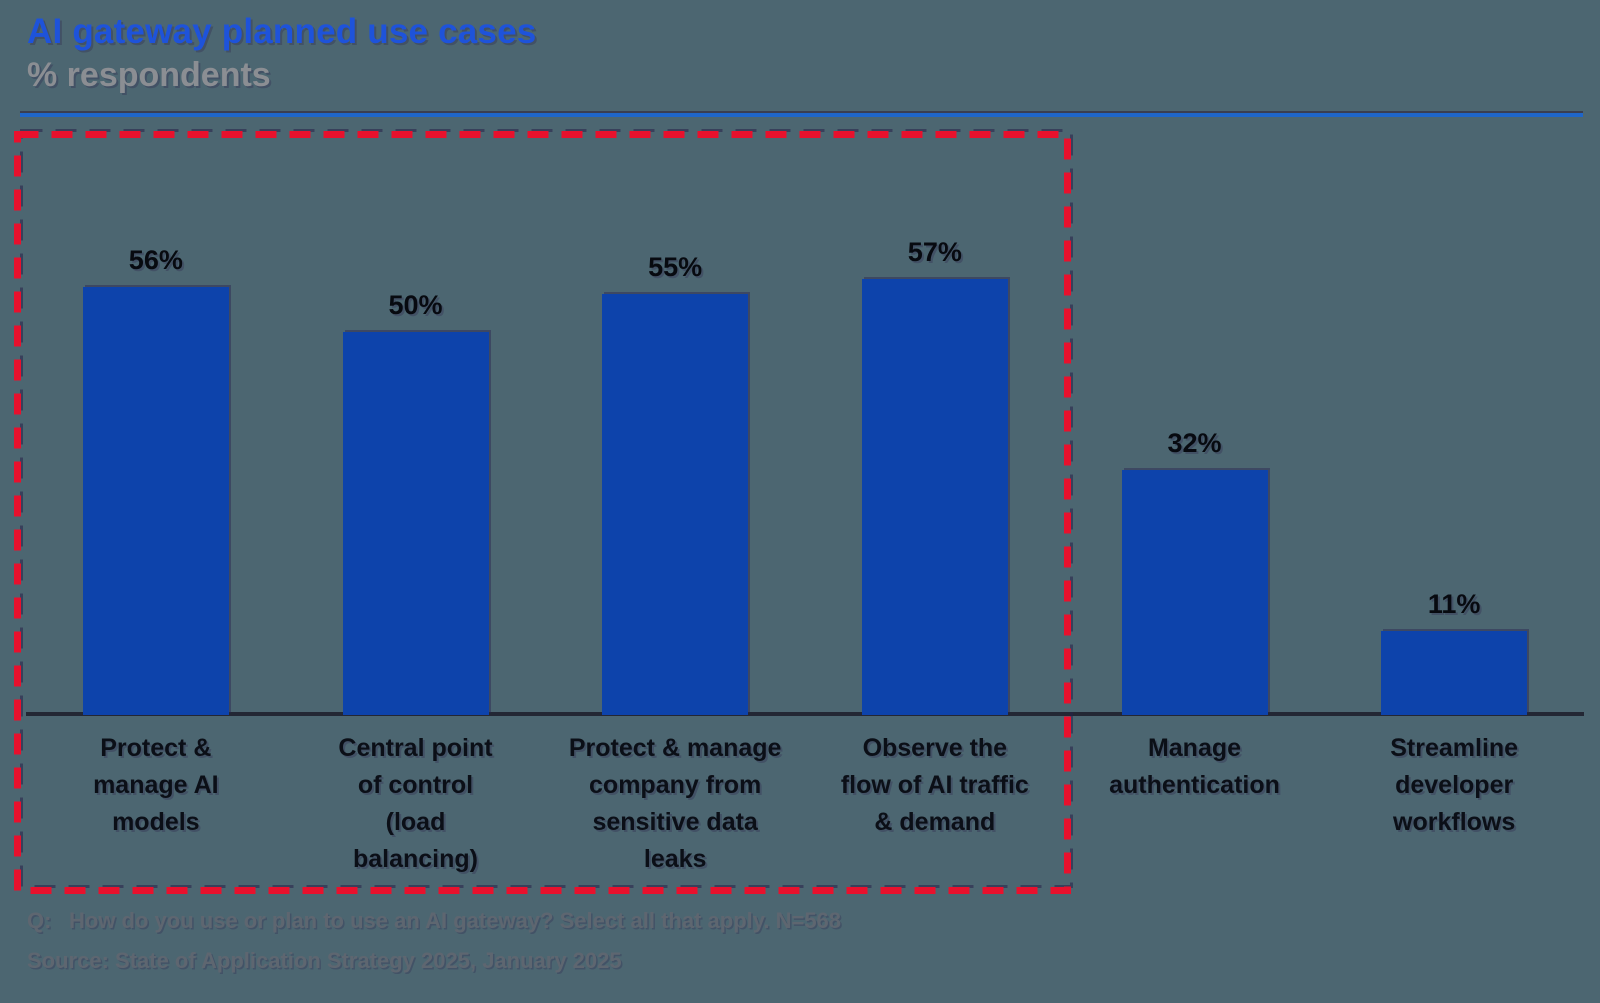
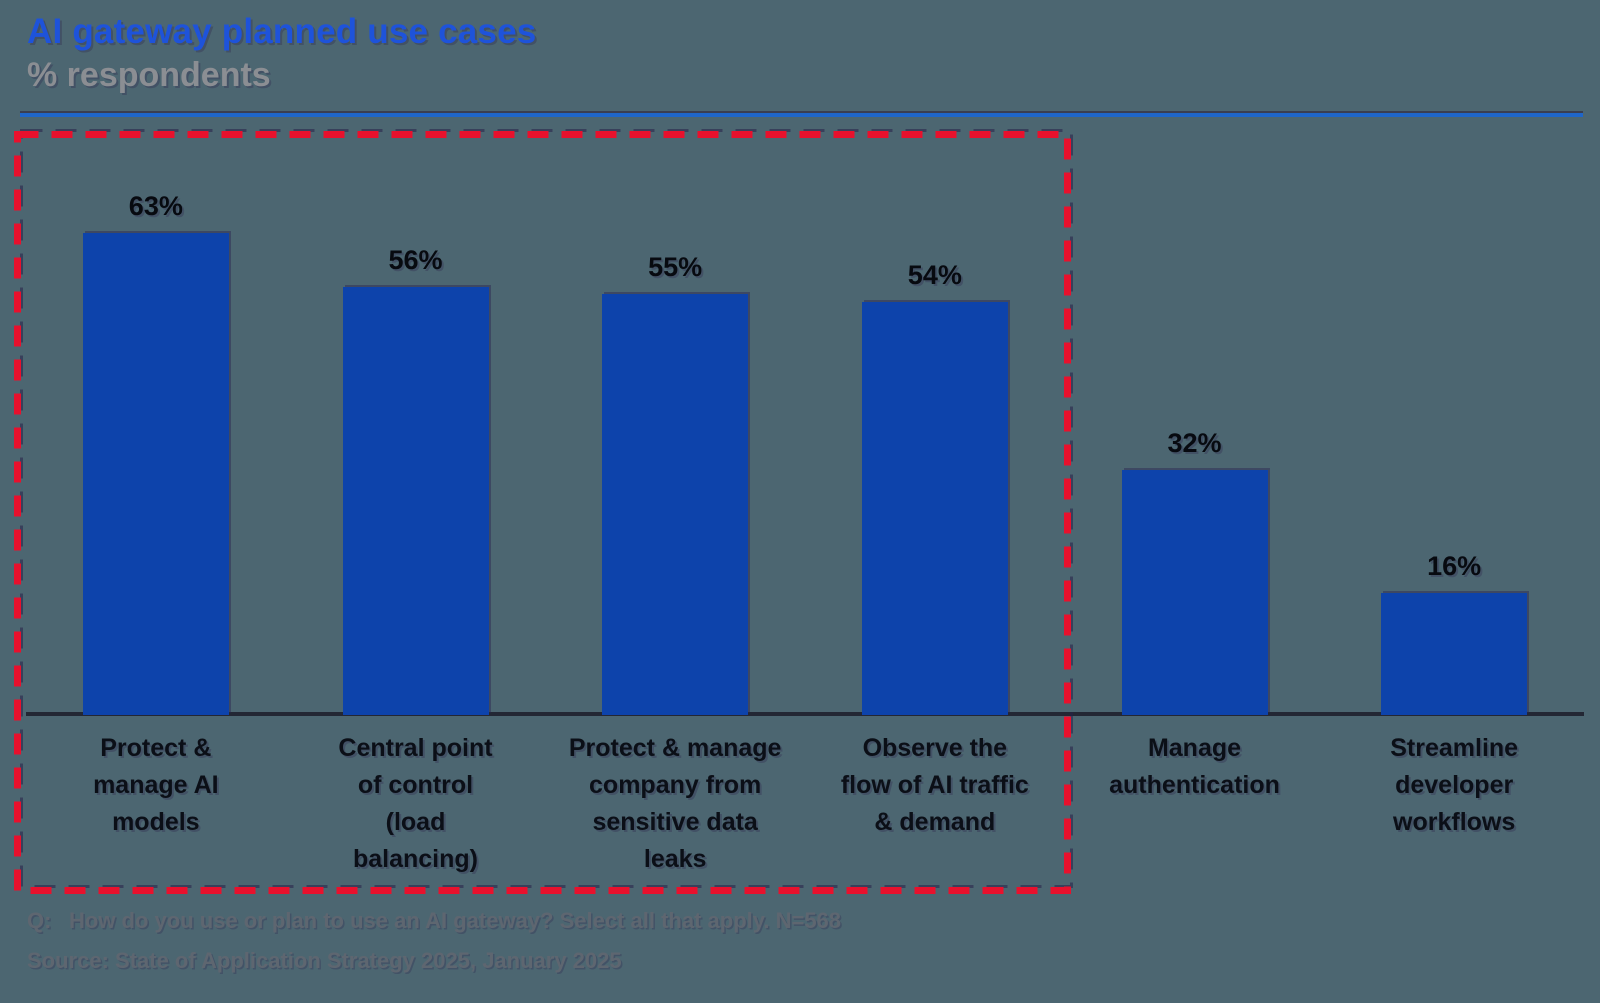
Protect & manage AI models: 56% -> 63%
Central point of control (load balancing): 50% -> 56%
Observe the flow of AI traffic & demand: 57% -> 54%
Streamline developer workflows: 11% -> 16%
